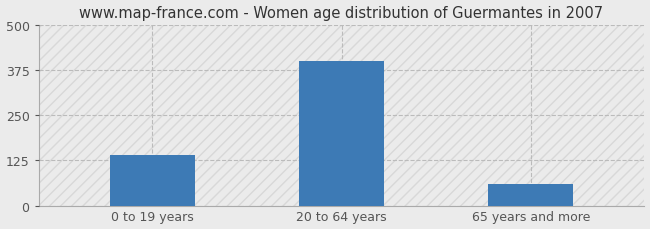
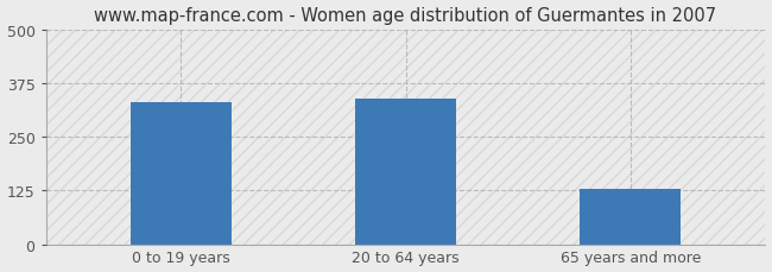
0 to 19 years: 140 -> 330
20 to 64 years: 400 -> 340
65 years and more: 60 -> 130
